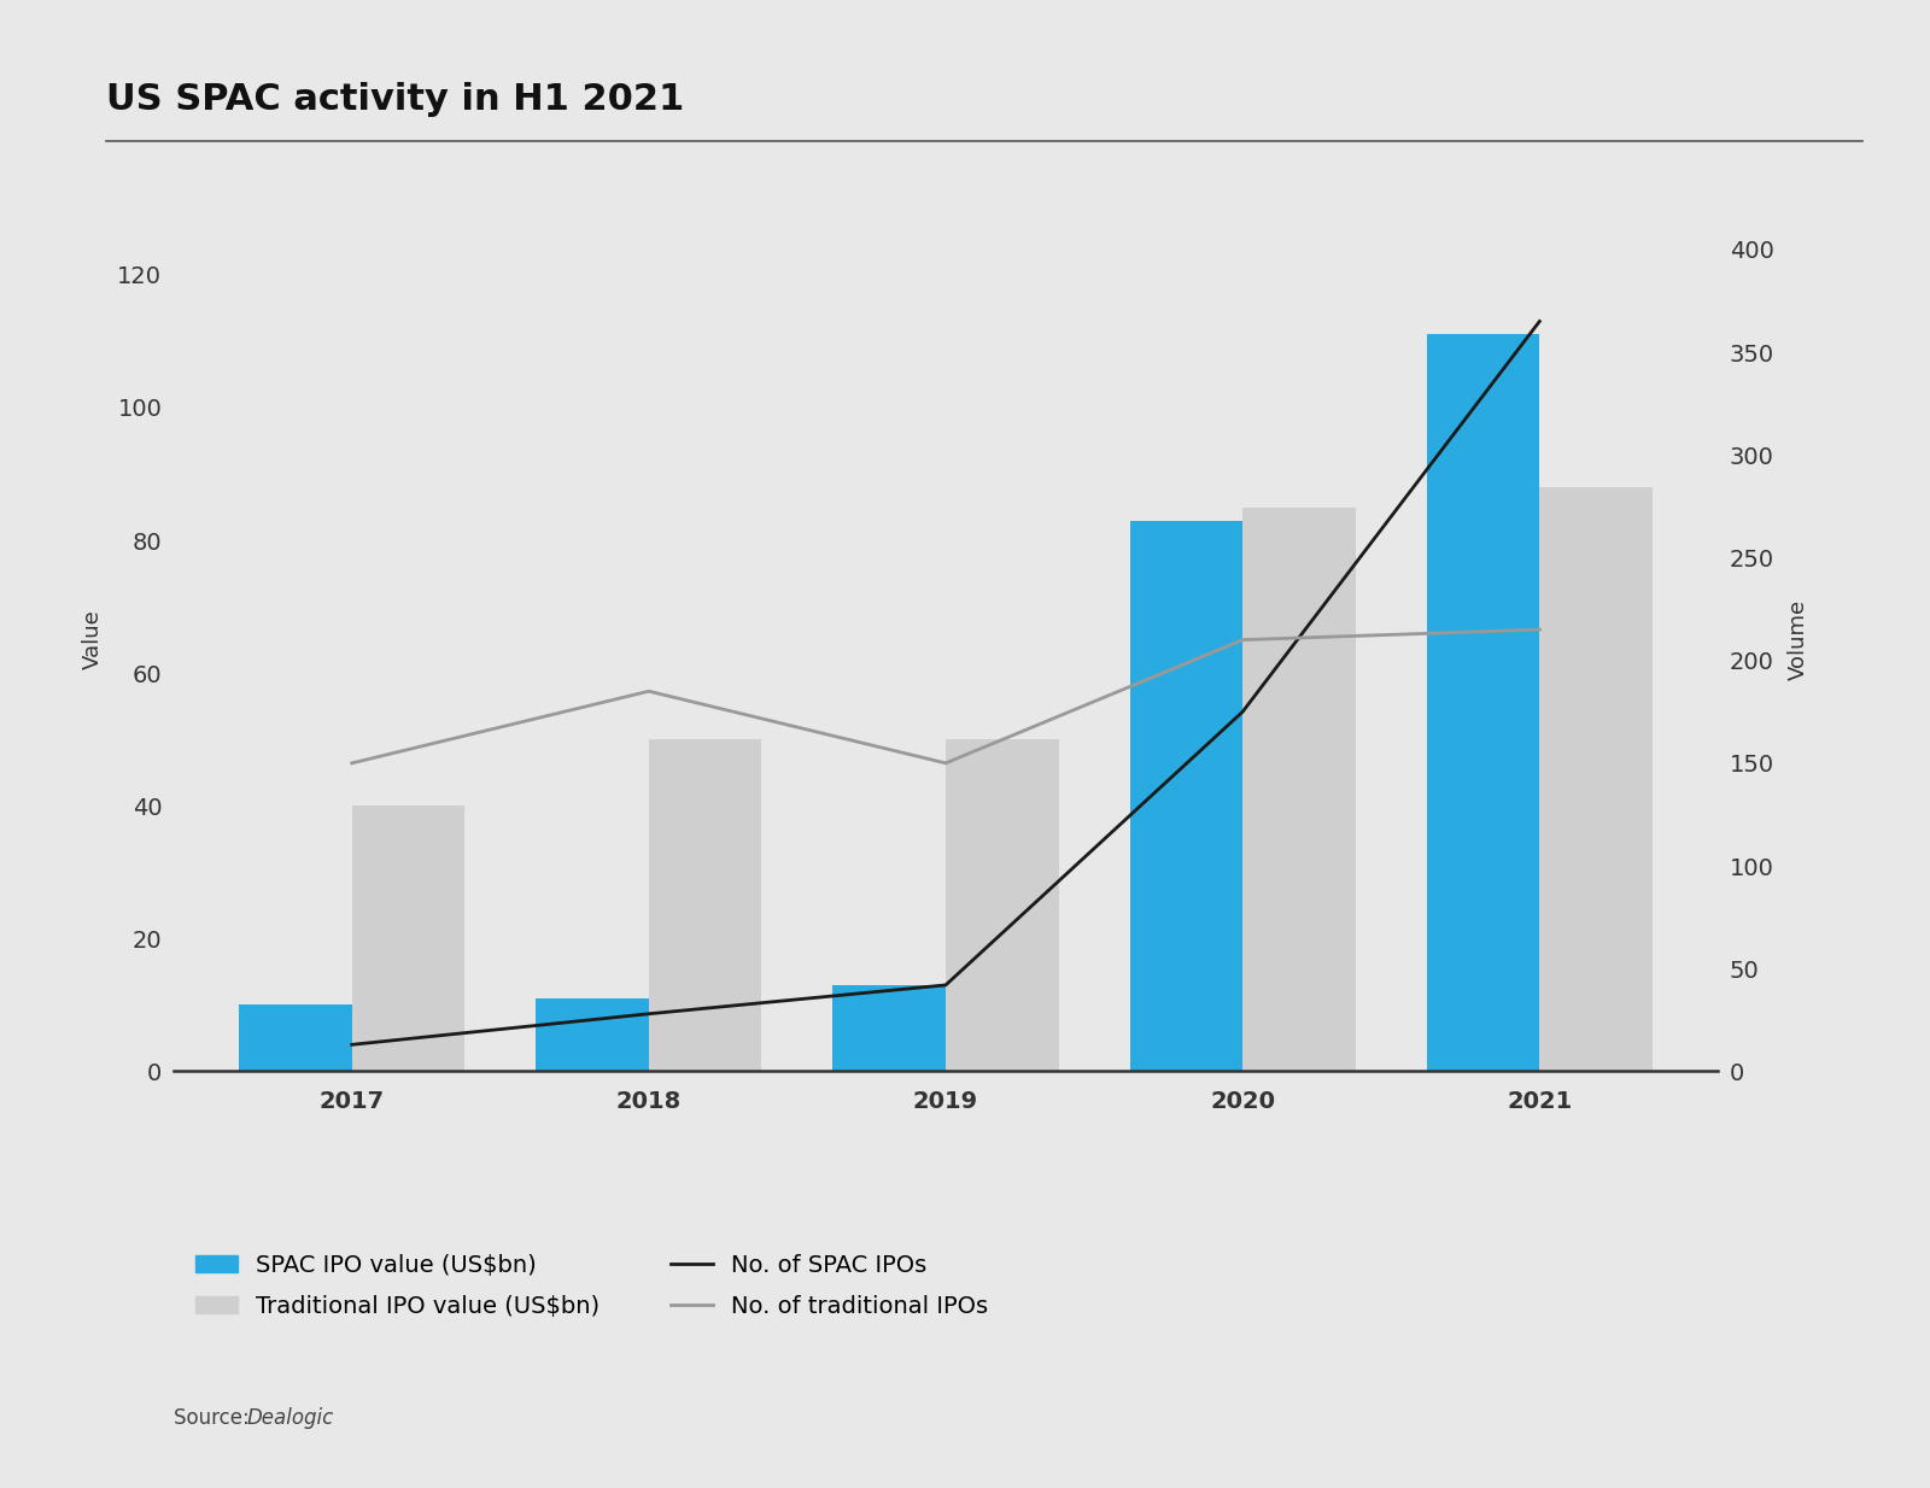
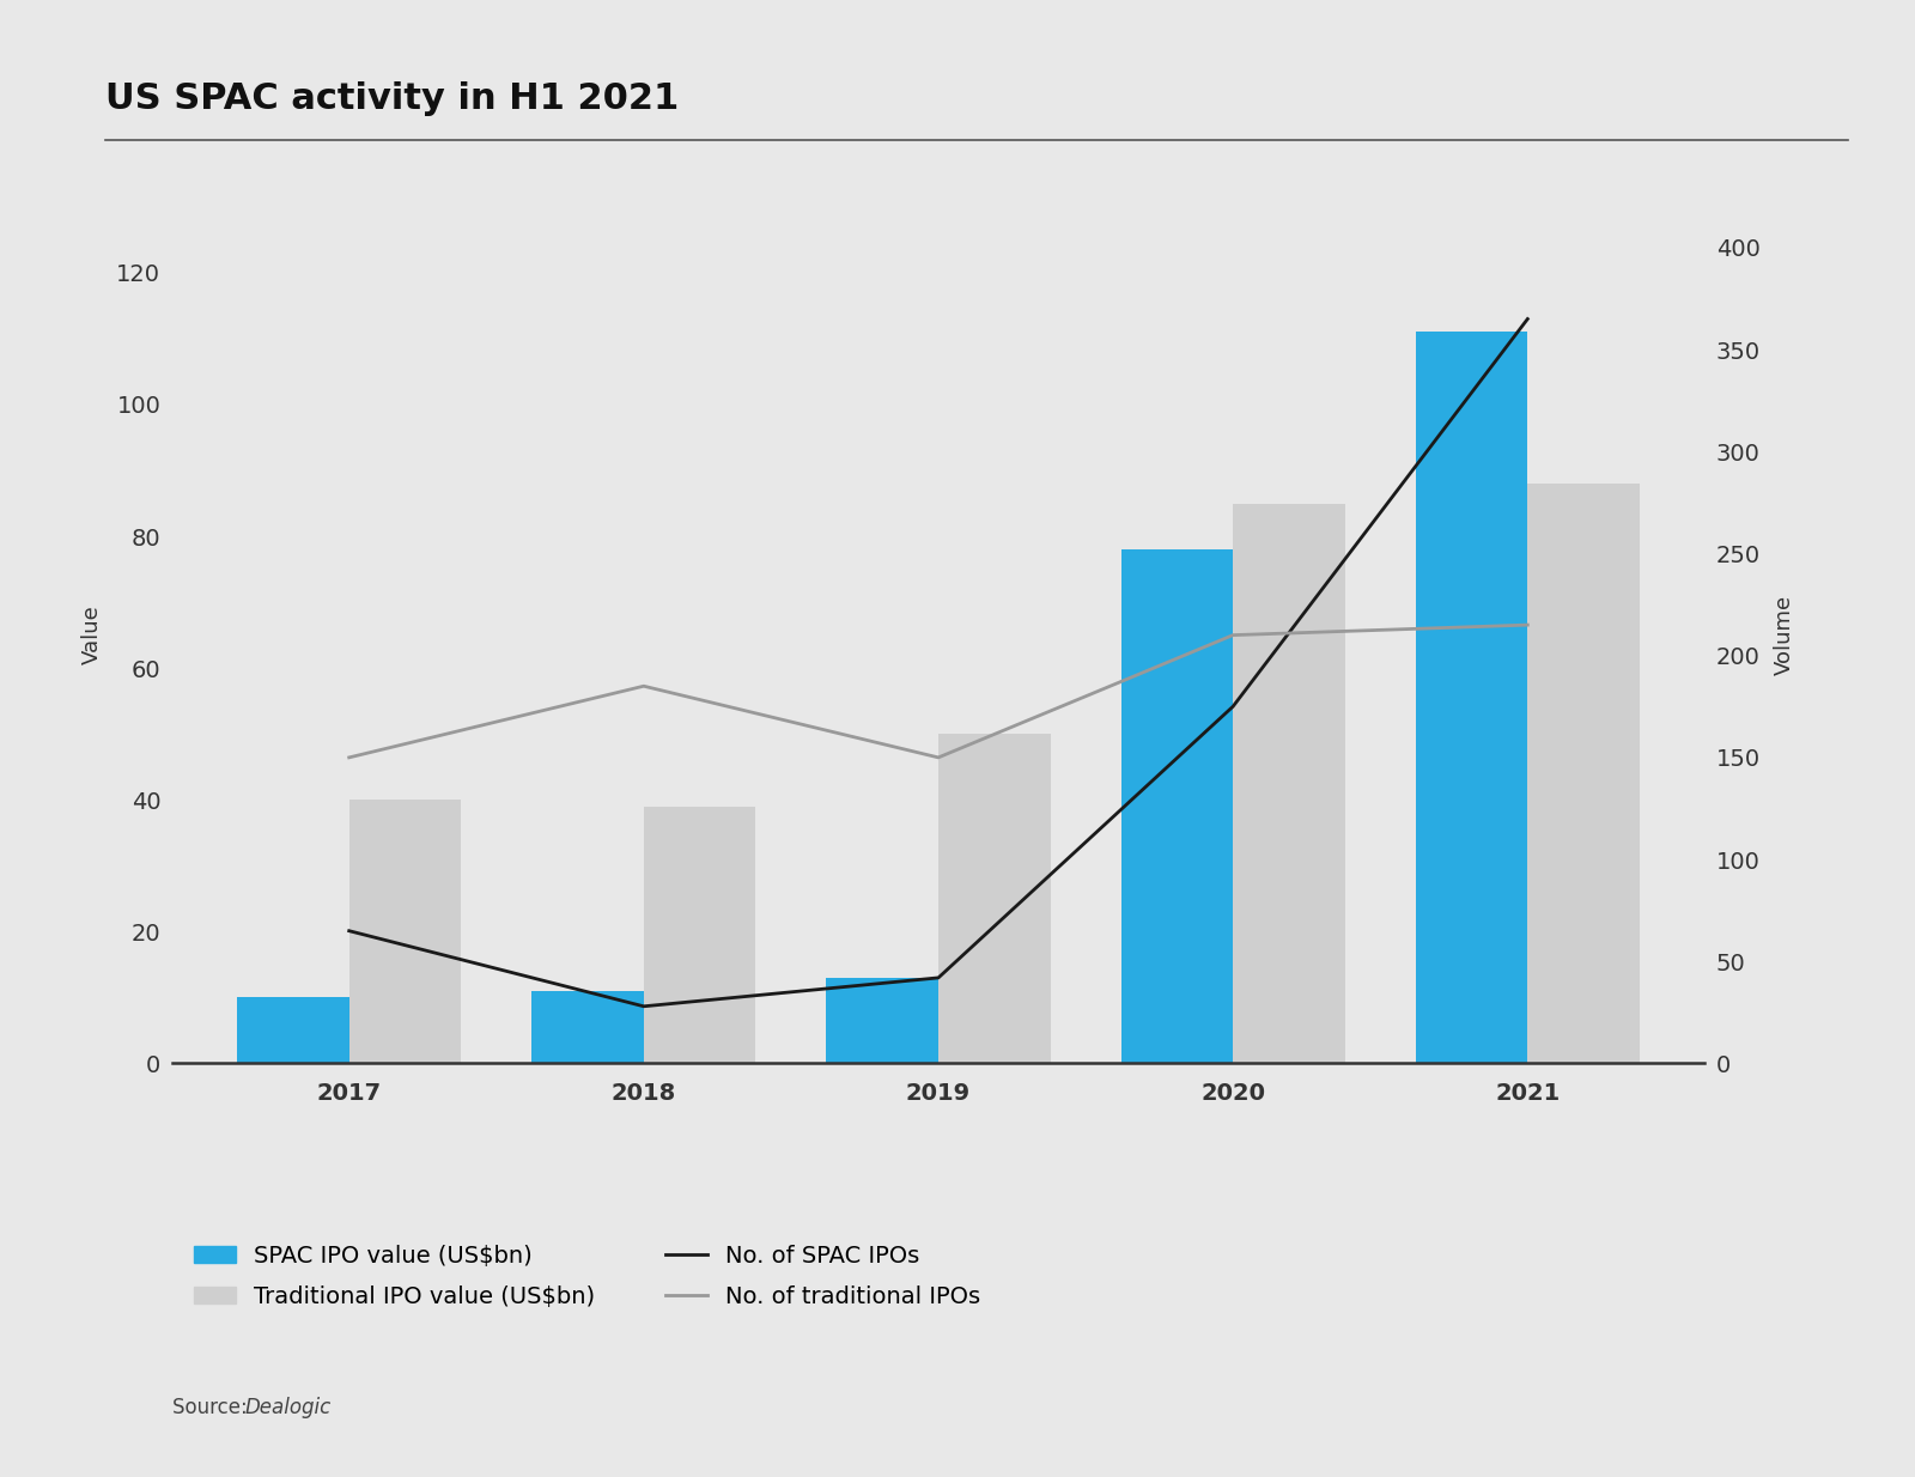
No. of SPAC IPOs/2017: 13 -> 65
Traditional IPO value (US$bn)/2018: 50 -> 39
SPAC IPO value (US$bn)/2020: 83 -> 78
